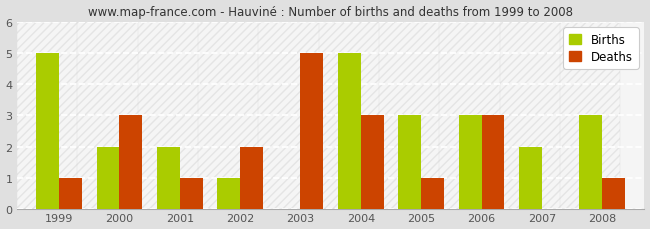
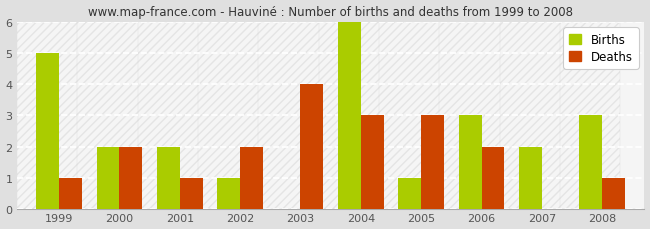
Deaths/2000: 3 -> 2
Deaths/2003: 5 -> 4
Births/2004: 5 -> 6
Births/2005: 3 -> 1
Deaths/2005: 1 -> 3
Deaths/2006: 3 -> 2
